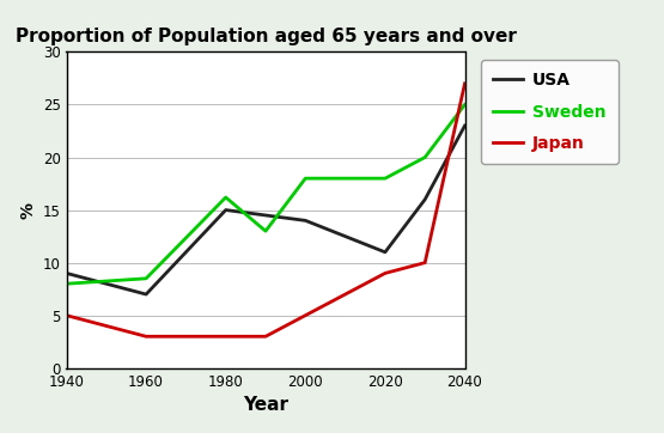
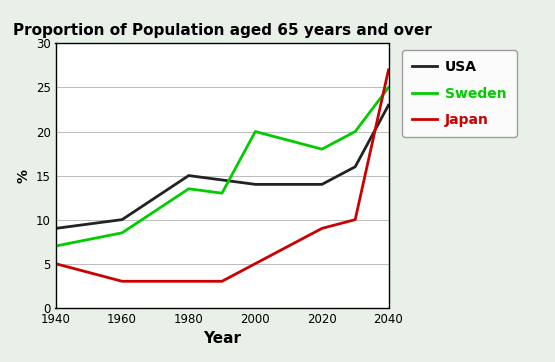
Sweden/1940: 8.0 -> 7.0
USA/1960: 7.0 -> 10.0
Sweden/1980: 16.2 -> 13.5
Sweden/2000: 18.0 -> 20.0
USA/2020: 11.0 -> 14.0
